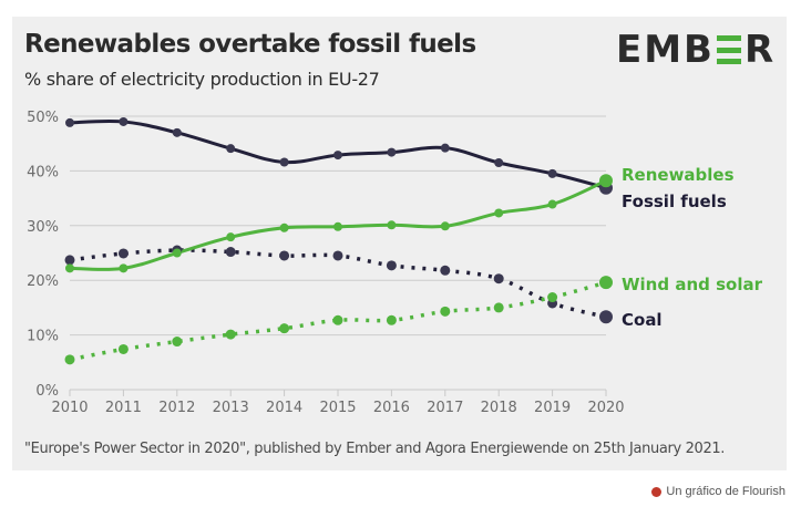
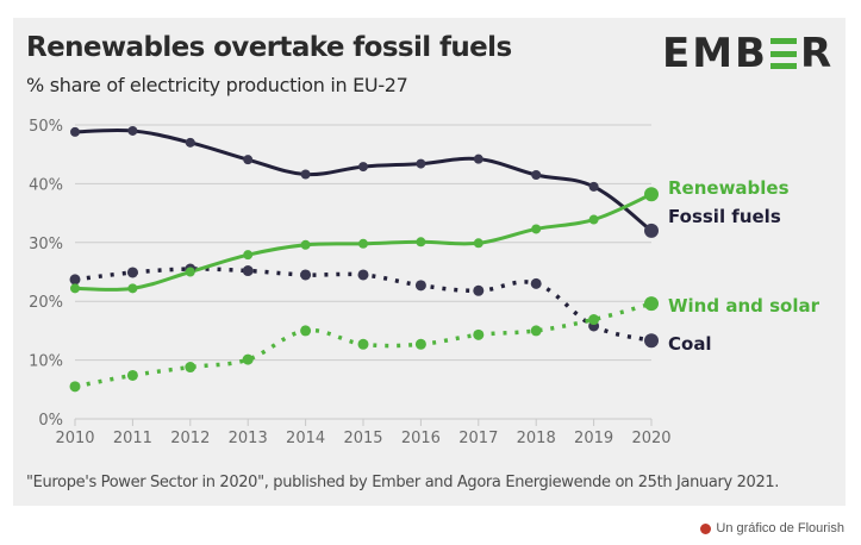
Wind and solar/2014: 11% -> 15%
Coal/2018: 20% -> 23%
Fossil fuels/2020: 37% -> 32%
